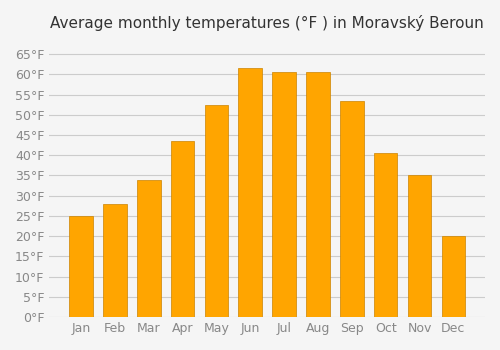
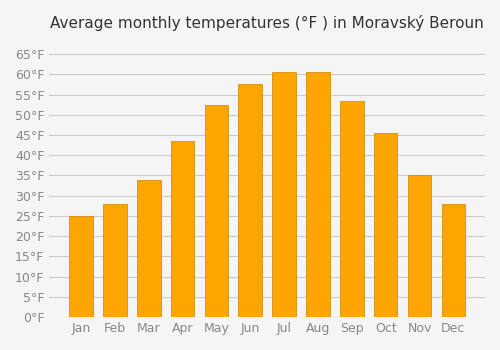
Jun: 61.5°F -> 57.5°F
Oct: 40.5°F -> 45.5°F
Dec: 20.0°F -> 28.0°F
